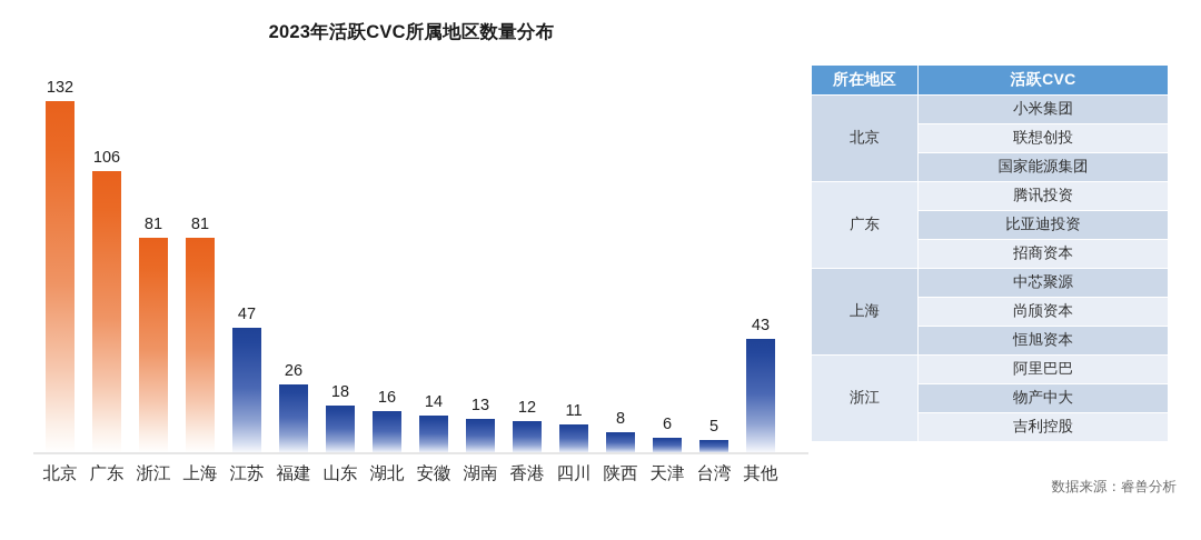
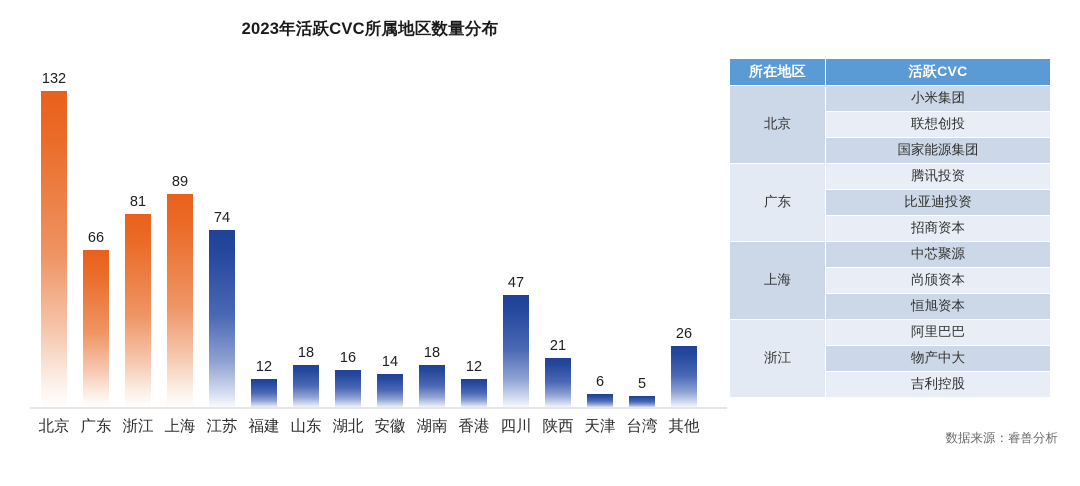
广东: 106 -> 66
上海: 81 -> 89
江苏: 47 -> 74
福建: 26 -> 12
湖南: 13 -> 18
四川: 11 -> 47
陕西: 8 -> 21
其他: 43 -> 26
